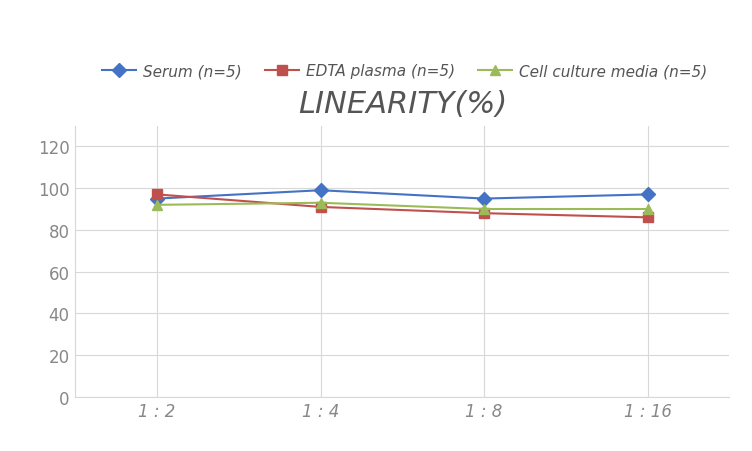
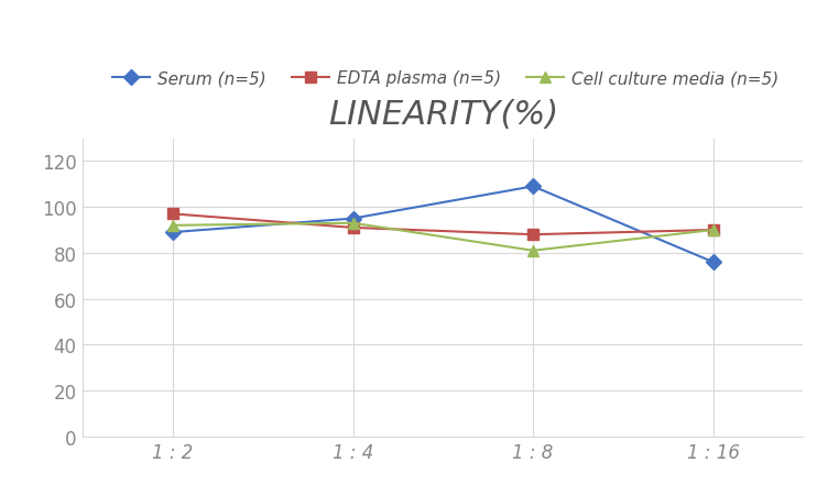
Serum (n=5)/1 : 2: 95 -> 89
Serum (n=5)/1 : 4: 99 -> 95
Serum (n=5)/1 : 8: 95 -> 109
Cell culture media (n=5)/1 : 8: 90 -> 81
Serum (n=5)/1 : 16: 97 -> 76
EDTA plasma (n=5)/1 : 16: 86 -> 90
